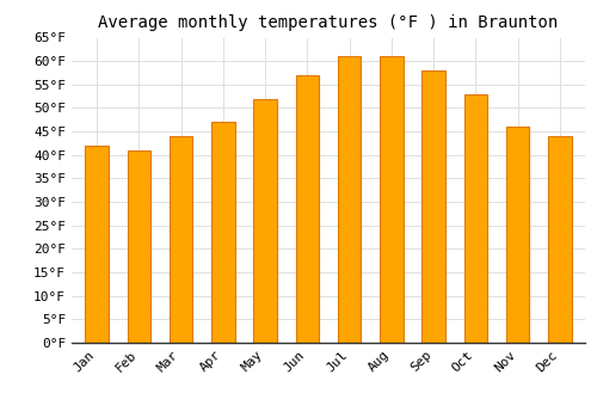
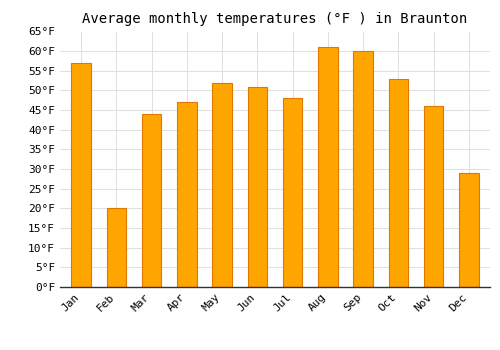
Jan: 42°F -> 57°F
Feb: 41°F -> 20°F
Jun: 57°F -> 51°F
Jul: 61°F -> 48°F
Sep: 58°F -> 60°F
Dec: 44°F -> 29°F
